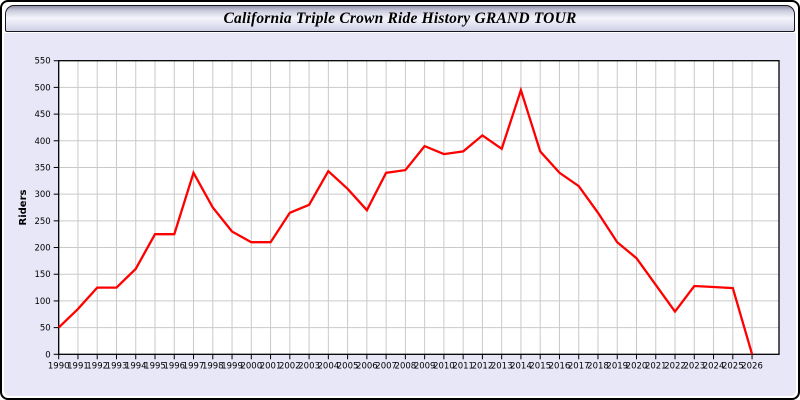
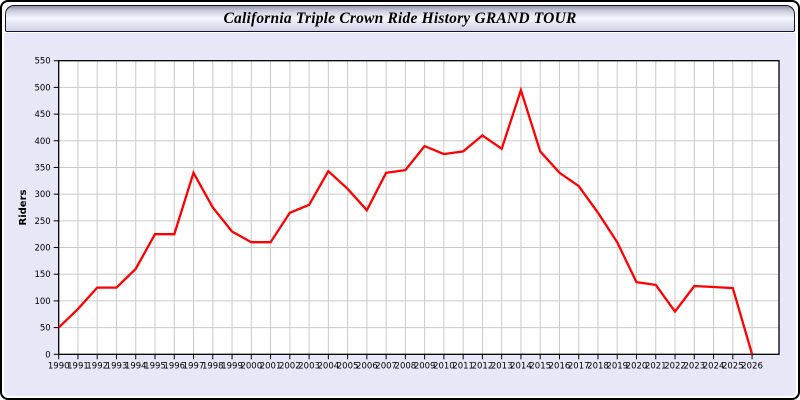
2020: 180 -> 140
